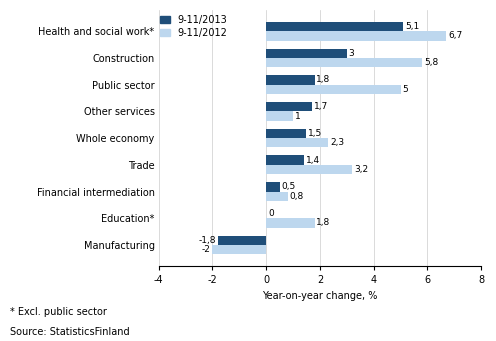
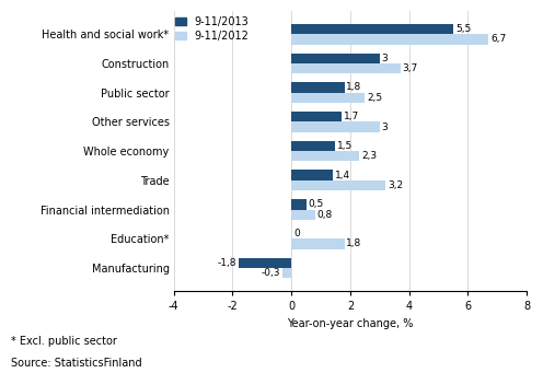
9-11/2013/Health and social work*: 5,1 -> 5,5
9-11/2012/Construction: 5,8 -> 3,7
9-11/2012/Public sector: 5 -> 2,5
9-11/2012/Other services: 1 -> 3
9-11/2012/Manufacturing: -2 -> -0,3
